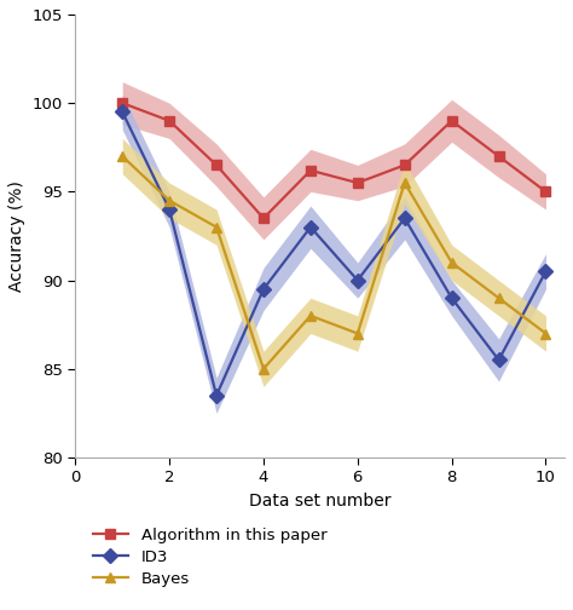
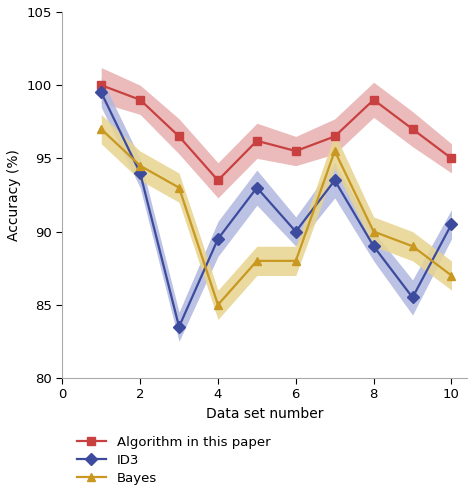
Bayes/6: 87.0 -> 88.0
Bayes/8: 91.0 -> 90.0
